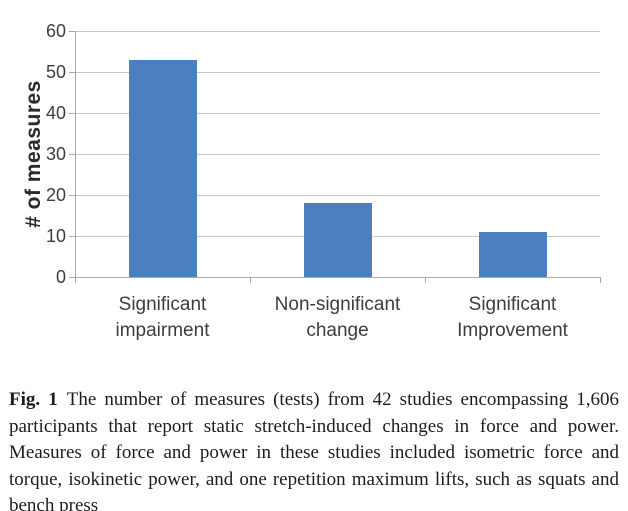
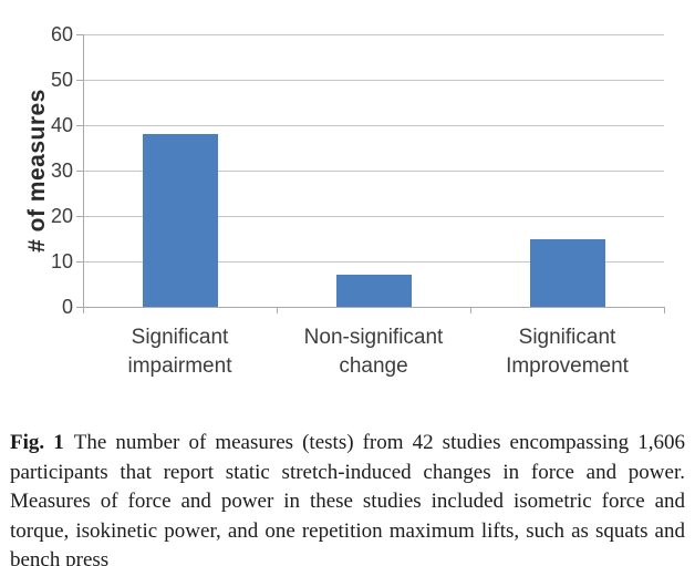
Significant impairment: 53 -> 38
Non-significant change: 18 -> 7
Significant Improvement: 11 -> 15
